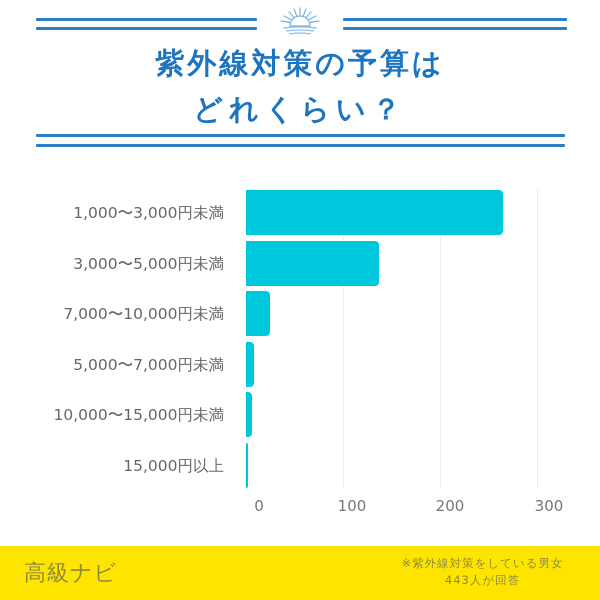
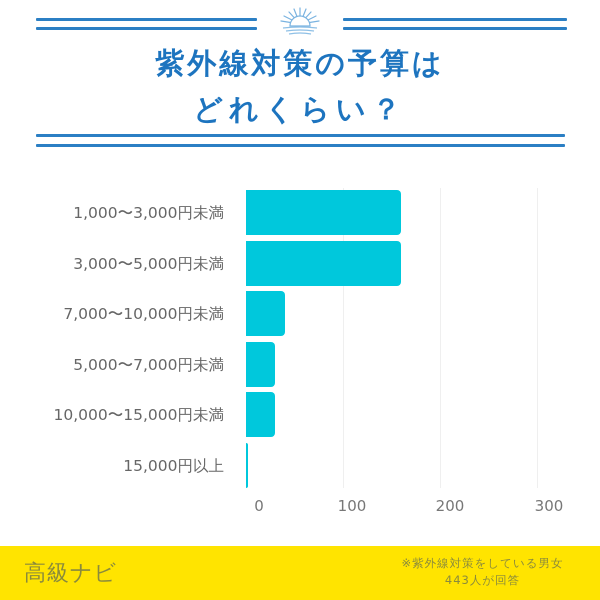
1,000〜3,000円未満: 260 -> 160
3,000〜5,000円未満: 140 -> 160
7,000〜10,000円未満: 20 -> 40
5,000〜7,000円未満: 10 -> 30
10,000〜15,000円未満: 10 -> 30
